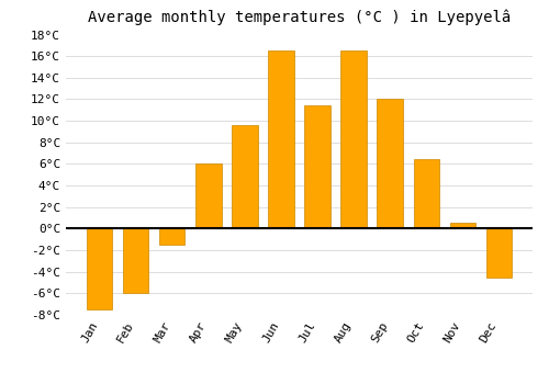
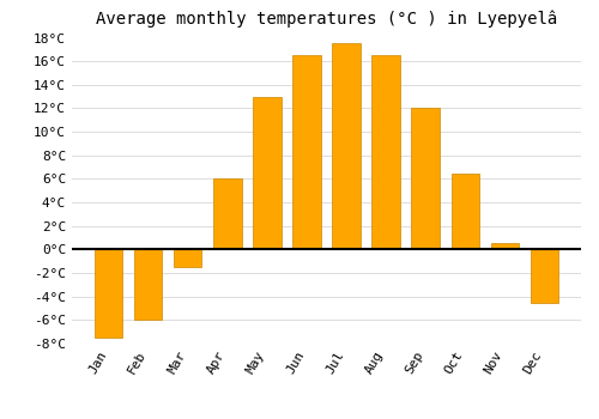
May: 9.6°C -> 13.0°C
Jul: 11.4°C -> 17.5°C
